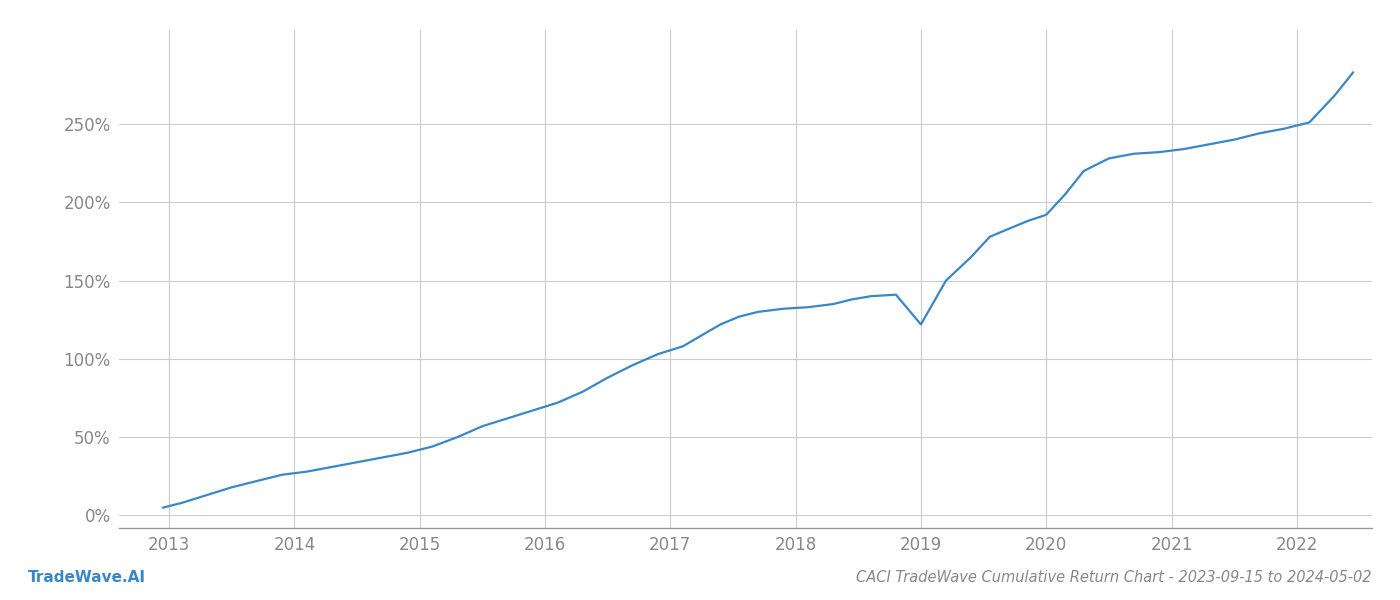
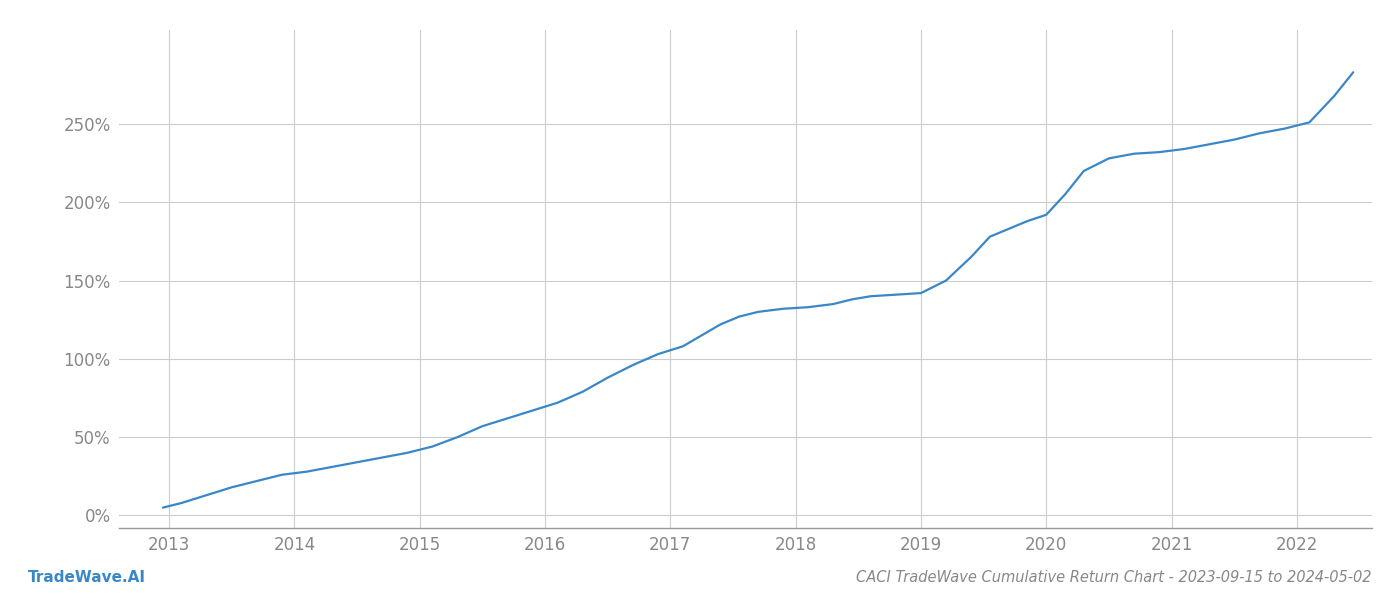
2019: 122% -> 142%
